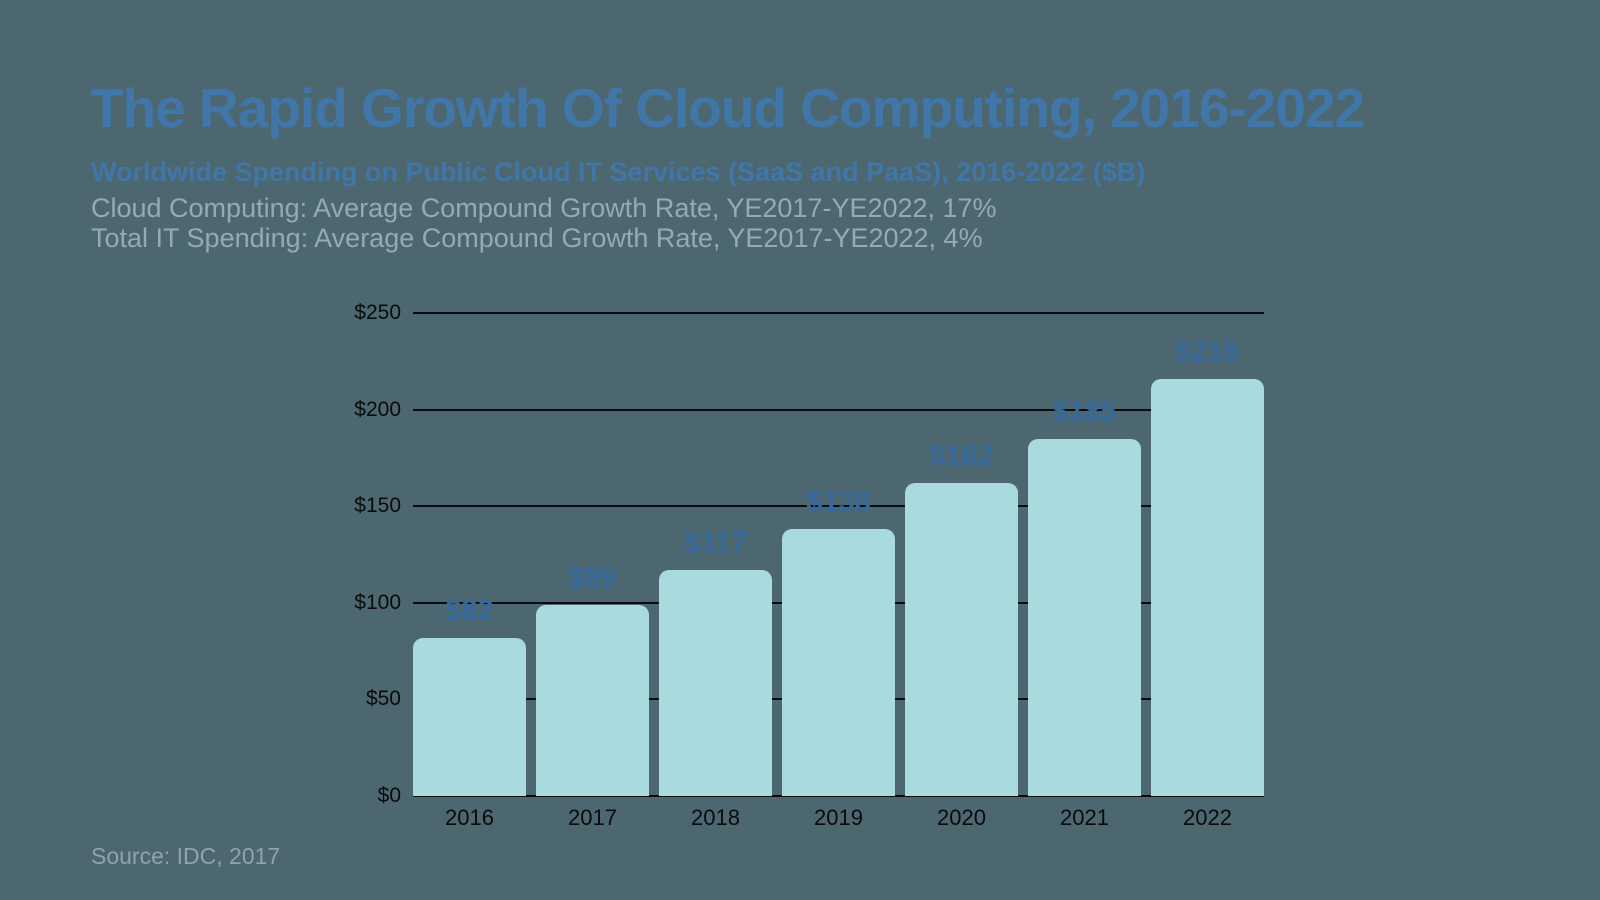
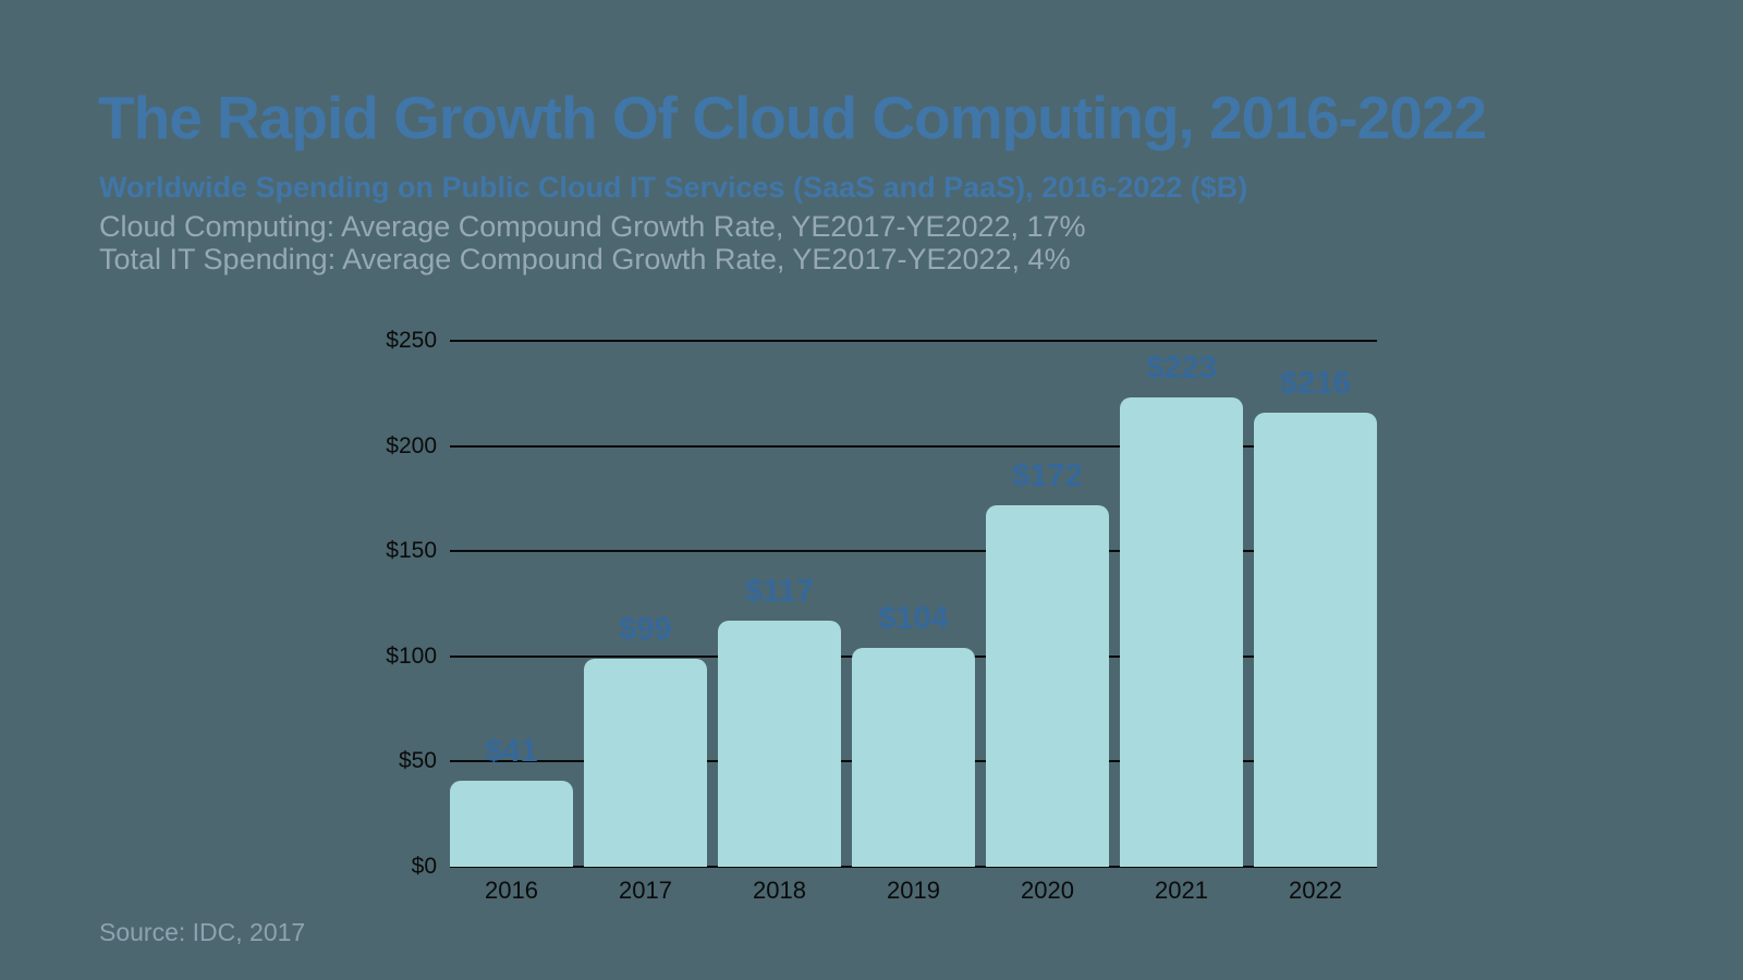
2016: $82 -> $41
2019: $138 -> $104
2020: $162 -> $172
2021: $185 -> $223
